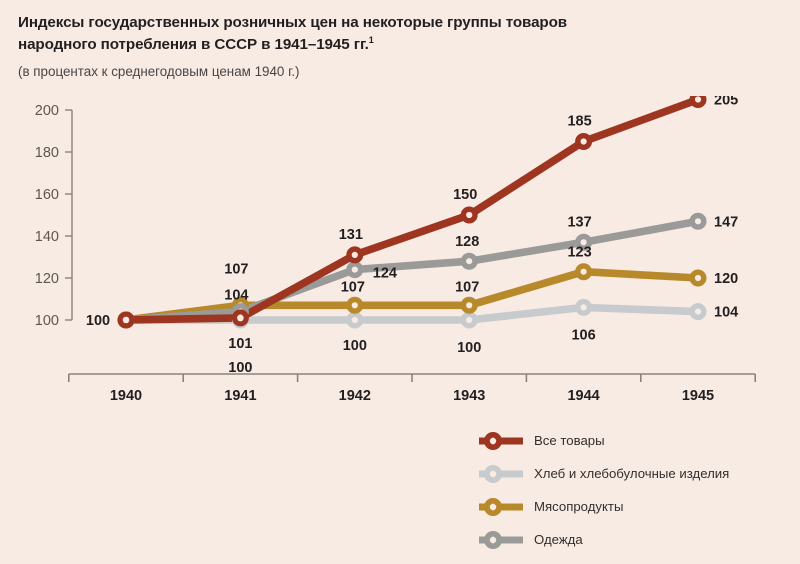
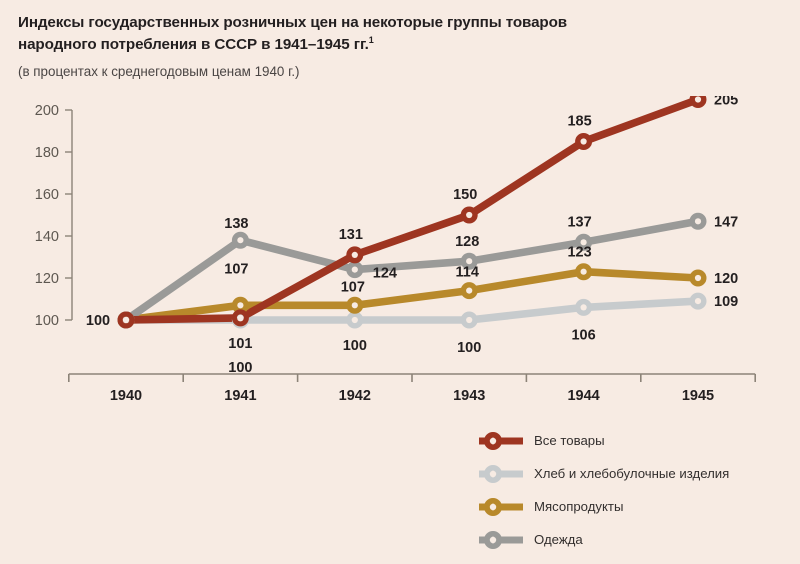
Одежда/1941: 104 -> 138
Мясопродукты/1943: 107 -> 114
Хлеб и хлебобулочные изделия/1945: 104 -> 109
